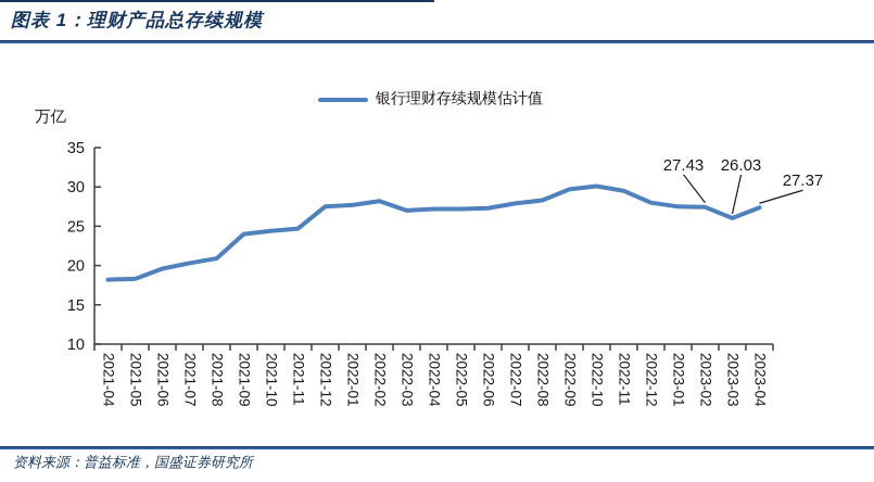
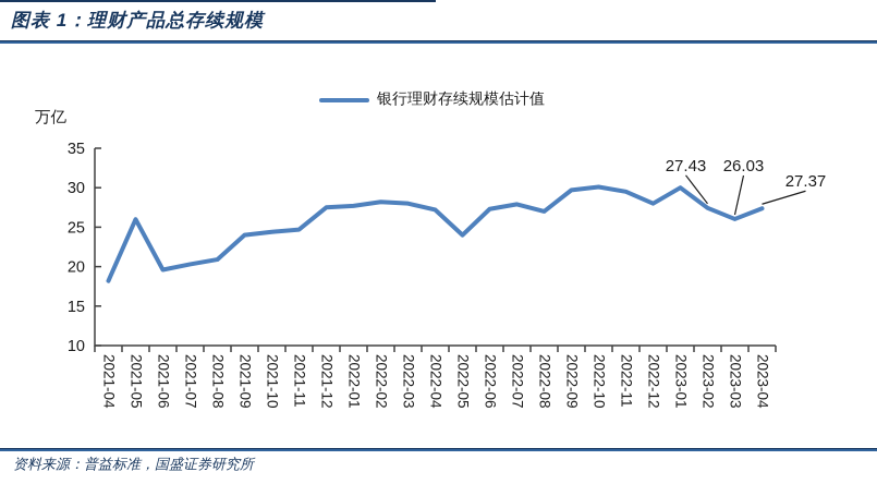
2021-05: 18 -> 26
2022-03: 27 -> 28
2022-05: 27 -> 24
2022-08: 28 -> 27
2023-01: 28 -> 30
